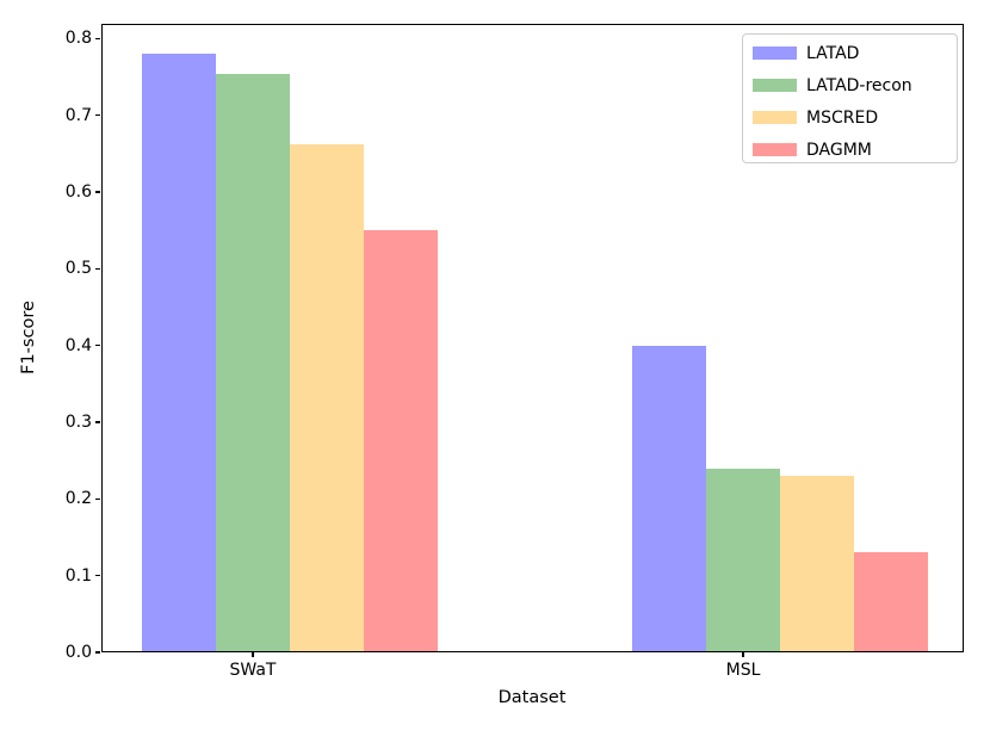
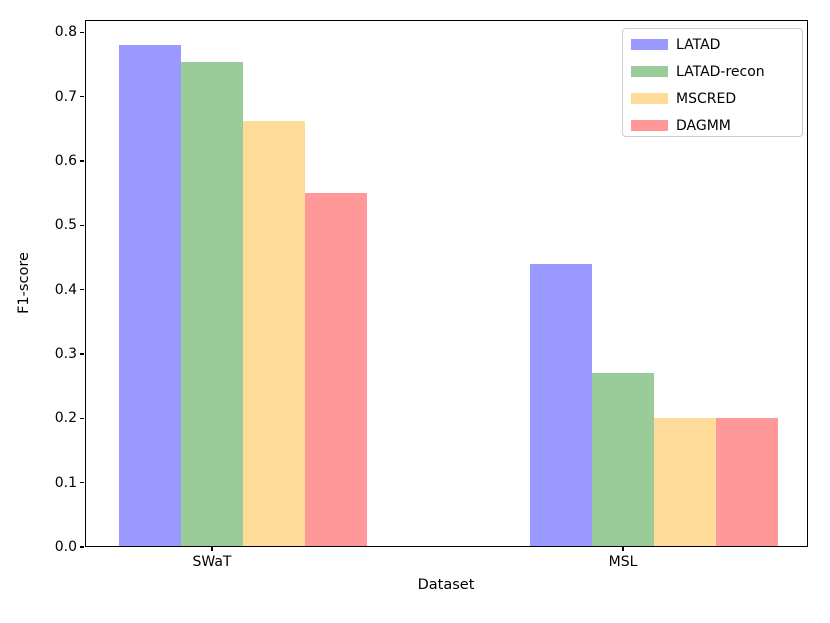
LATAD/MSL: 0.40 -> 0.44
LATAD-recon/MSL: 0.24 -> 0.27
MSCRED/MSL: 0.23 -> 0.20
DAGMM/MSL: 0.13 -> 0.20
